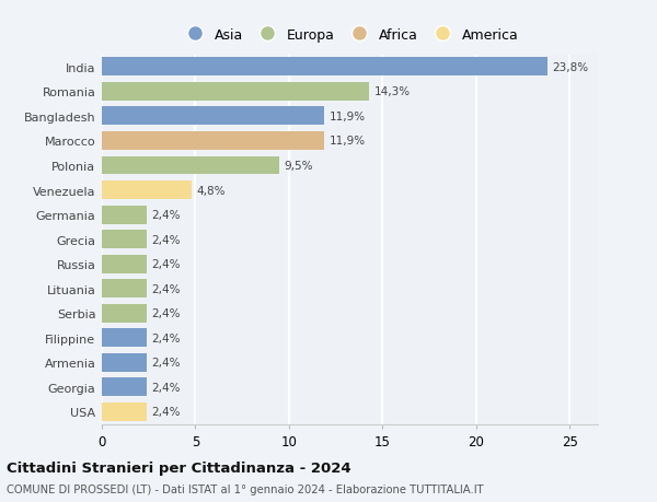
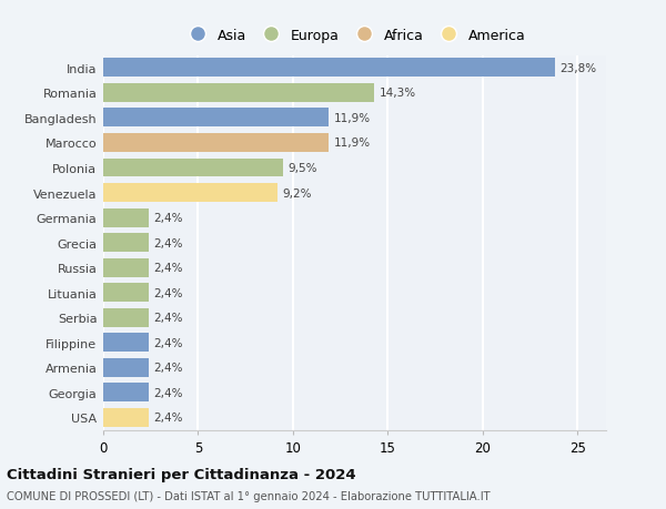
Venezuela: 4,8% -> 9,2%
